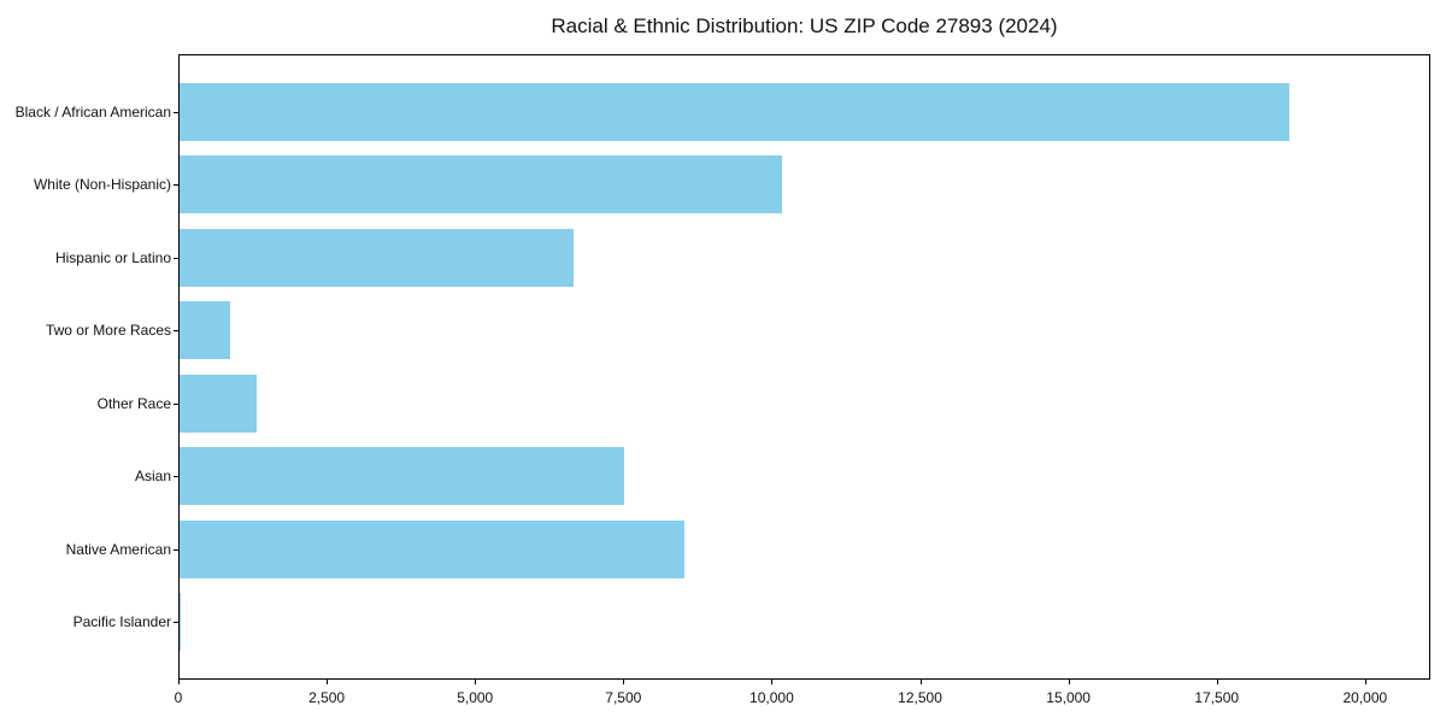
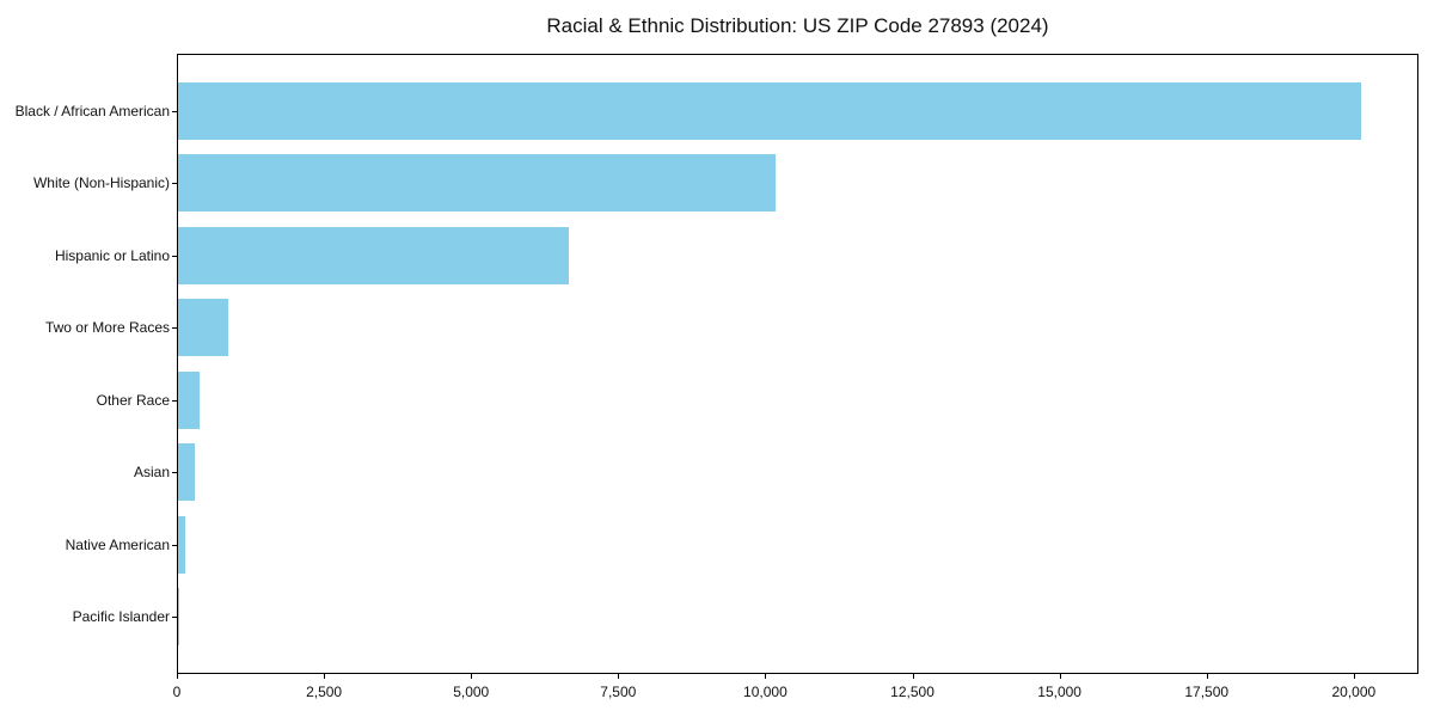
Black / African American: 18700 -> 20100
Other Race: 1300 -> 400
Asian: 7500 -> 300
Native American: 8500 -> 100
